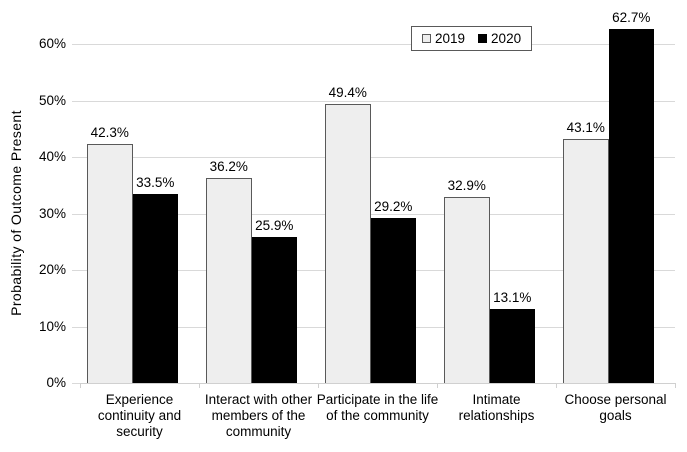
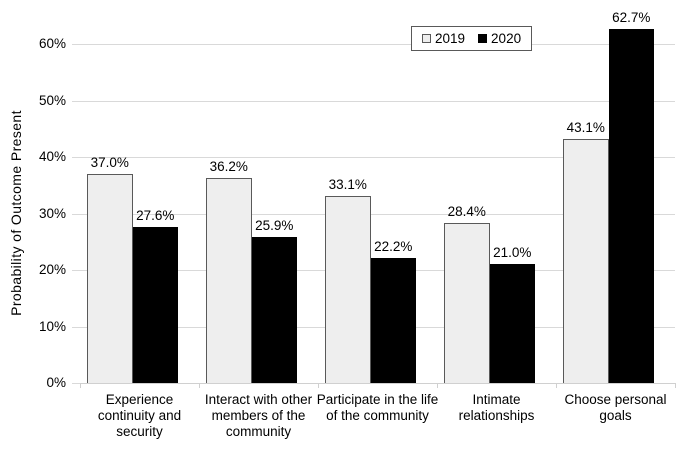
2019/Experience continuity and security: 42.3% -> 37.0%
2020/Experience continuity and security: 33.5% -> 27.6%
2019/Participate in the life of the community: 49.4% -> 33.1%
2020/Participate in the life of the community: 29.2% -> 22.2%
2019/Intimate relationships: 32.9% -> 28.4%
2020/Intimate relationships: 13.1% -> 21.0%
